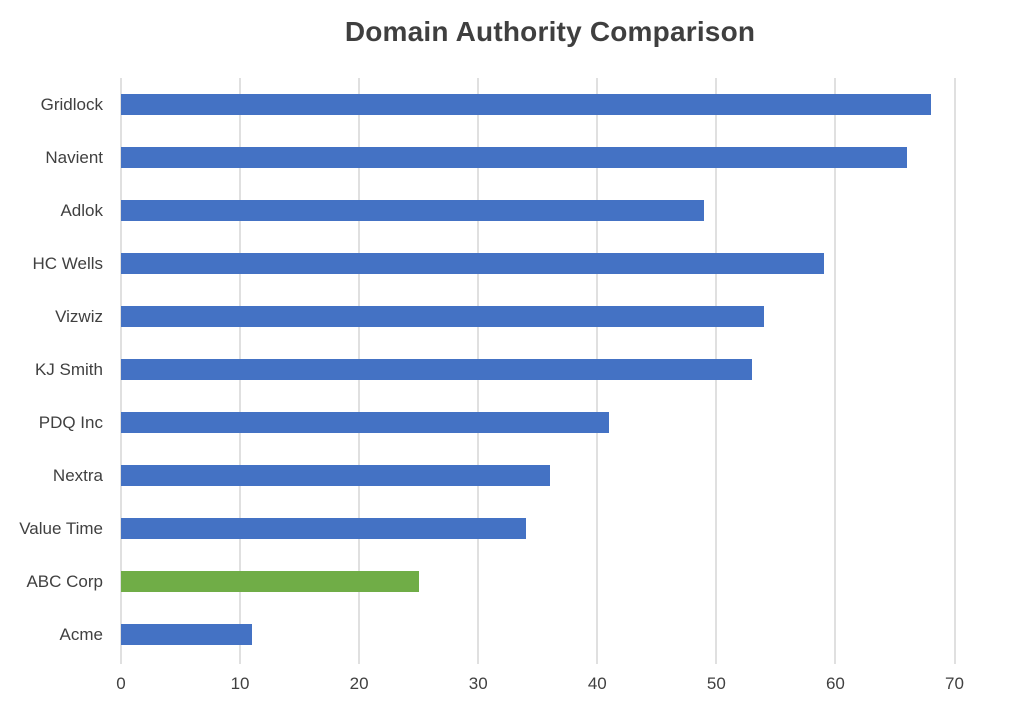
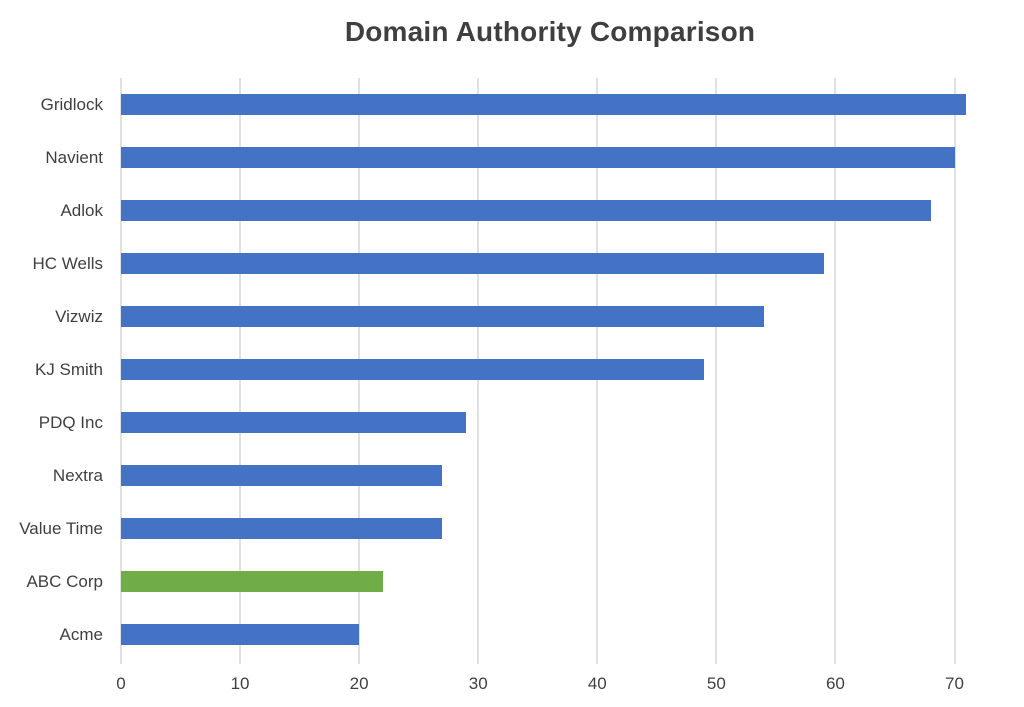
Gridlock: 68 -> 71
Navient: 66 -> 70
Adlok: 49 -> 68
KJ Smith: 53 -> 49
PDQ Inc: 41 -> 29
Nextra: 36 -> 27
Value Time: 34 -> 27
ABC Corp: 25 -> 22
Acme: 11 -> 20
